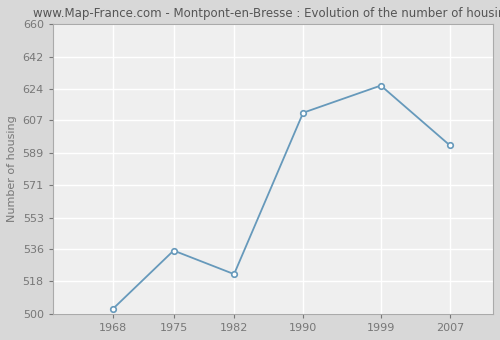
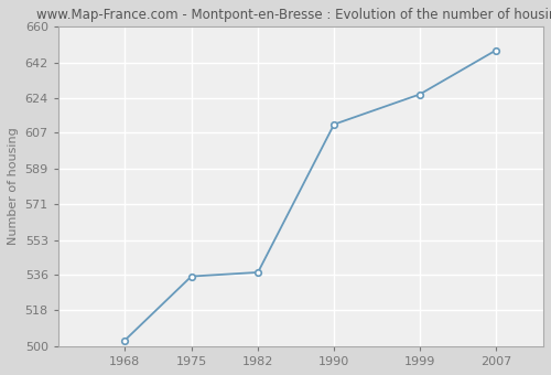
1982: 522 -> 537
2007: 593 -> 648
